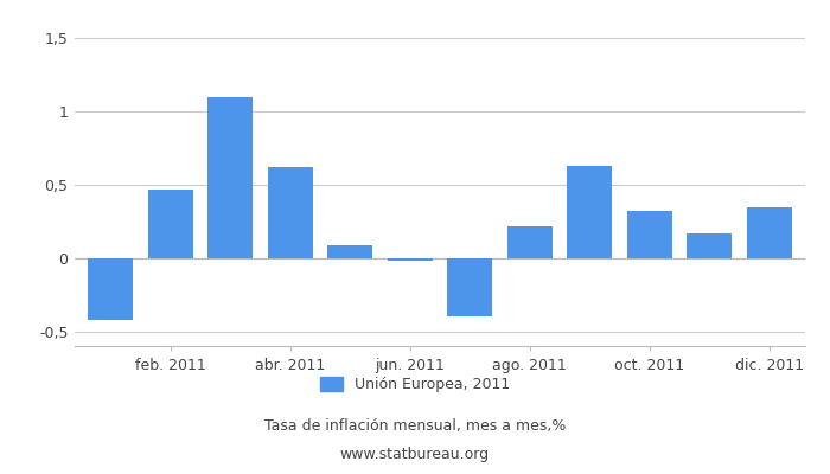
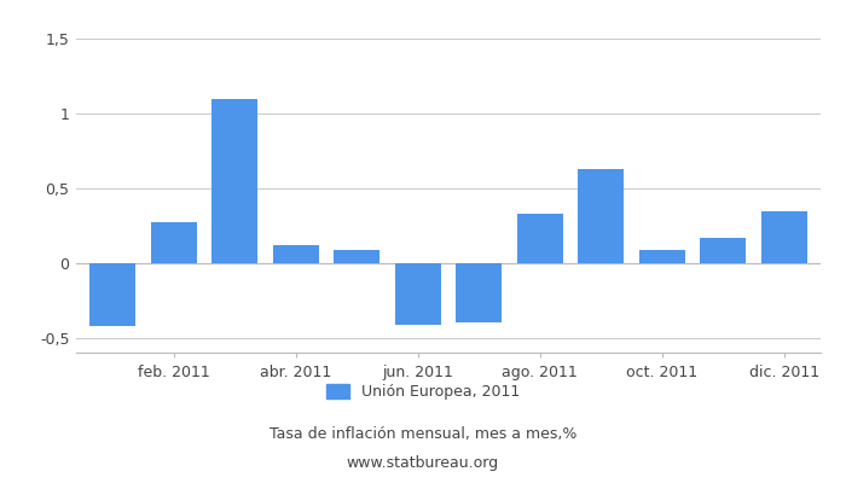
feb. 2011: 0,47 -> 0,27
abr. 2011: 0,62 -> 0,12
jun. 2011: -0,02 -> -0,41
ago. 2011: 0,22 -> 0,33
oct. 2011: 0,32 -> 0,09
